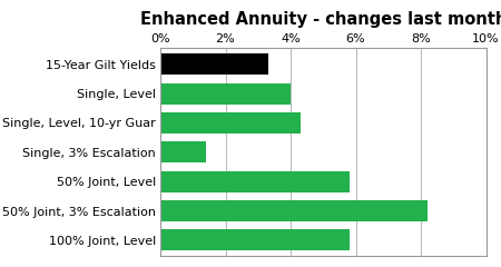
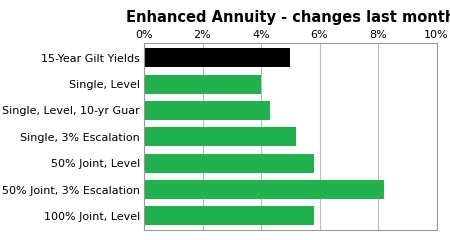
15-Year Gilt Yields: 3.3% -> 5.0%
Single, 3% Escalation: 1.4% -> 5.2%
